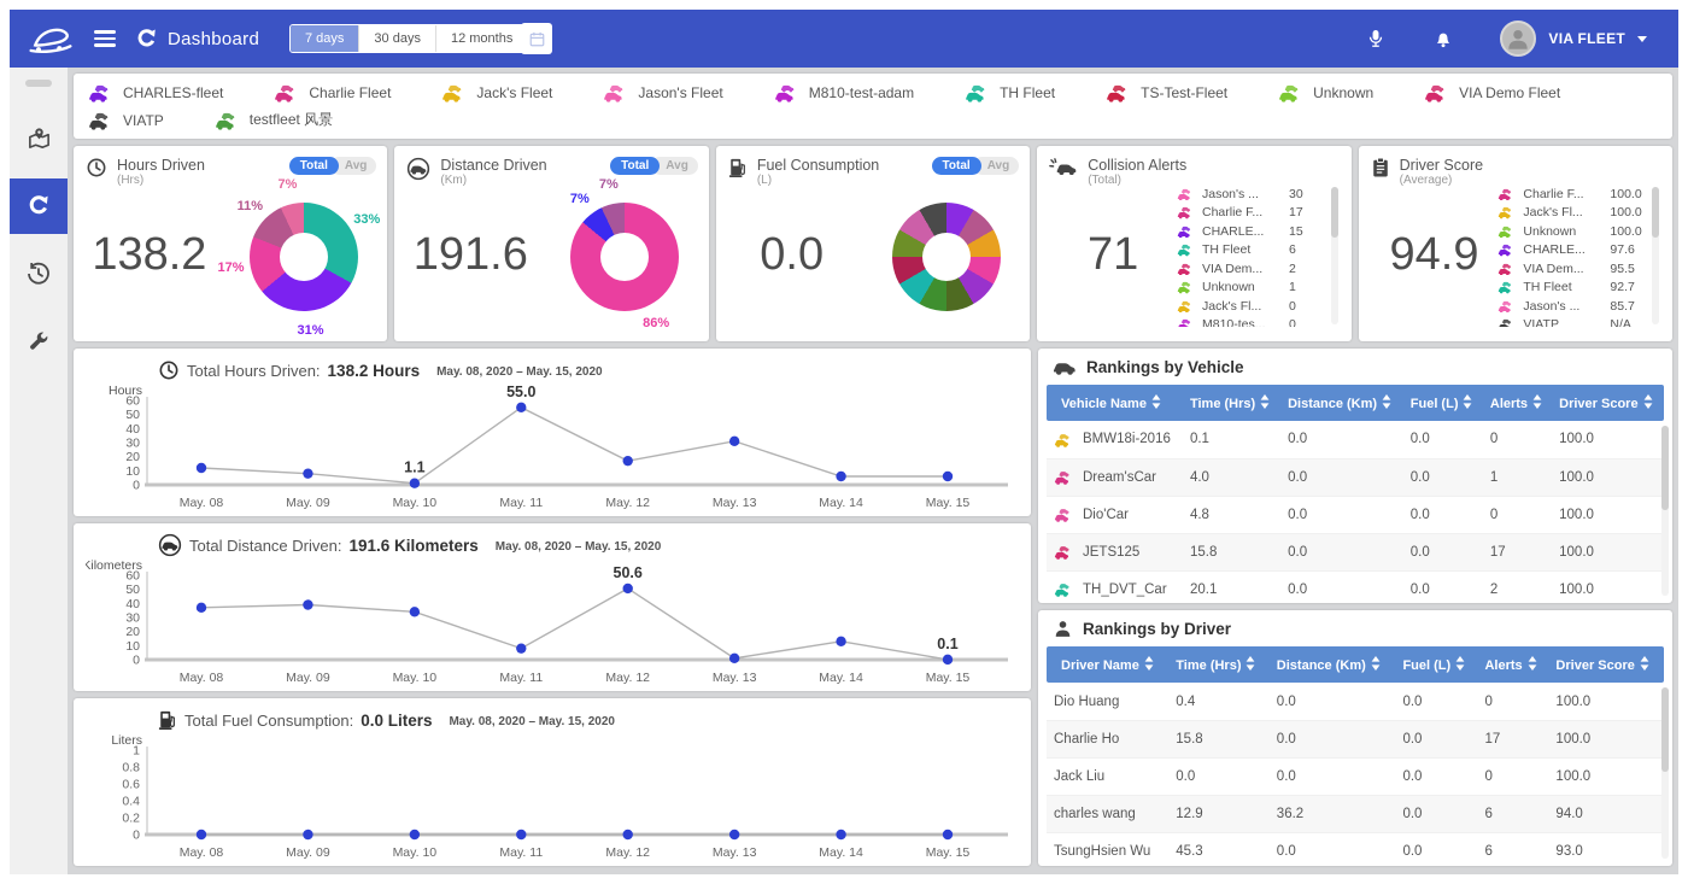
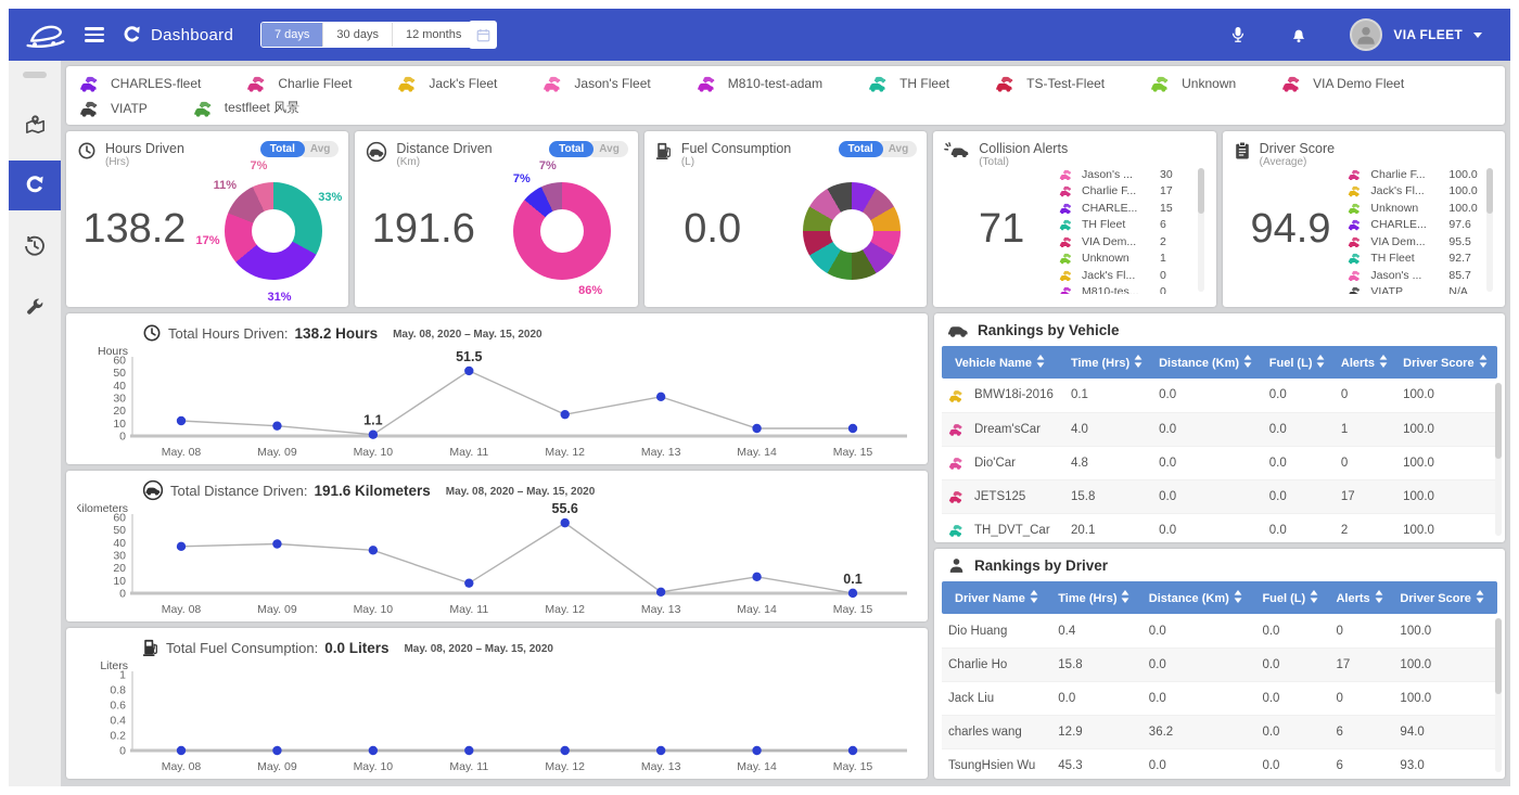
Total Hours Driven:/May. 11: 55.0 -> 51.5
Total Distance Driven:/May. 12: 50.6 -> 55.6
